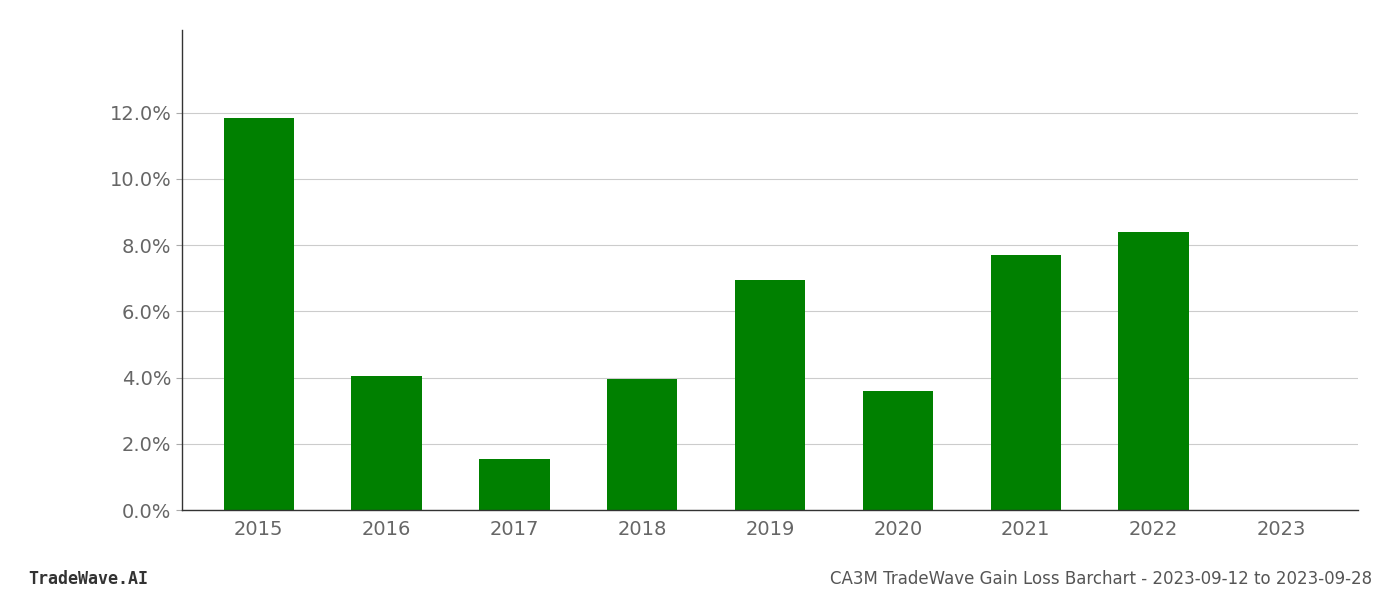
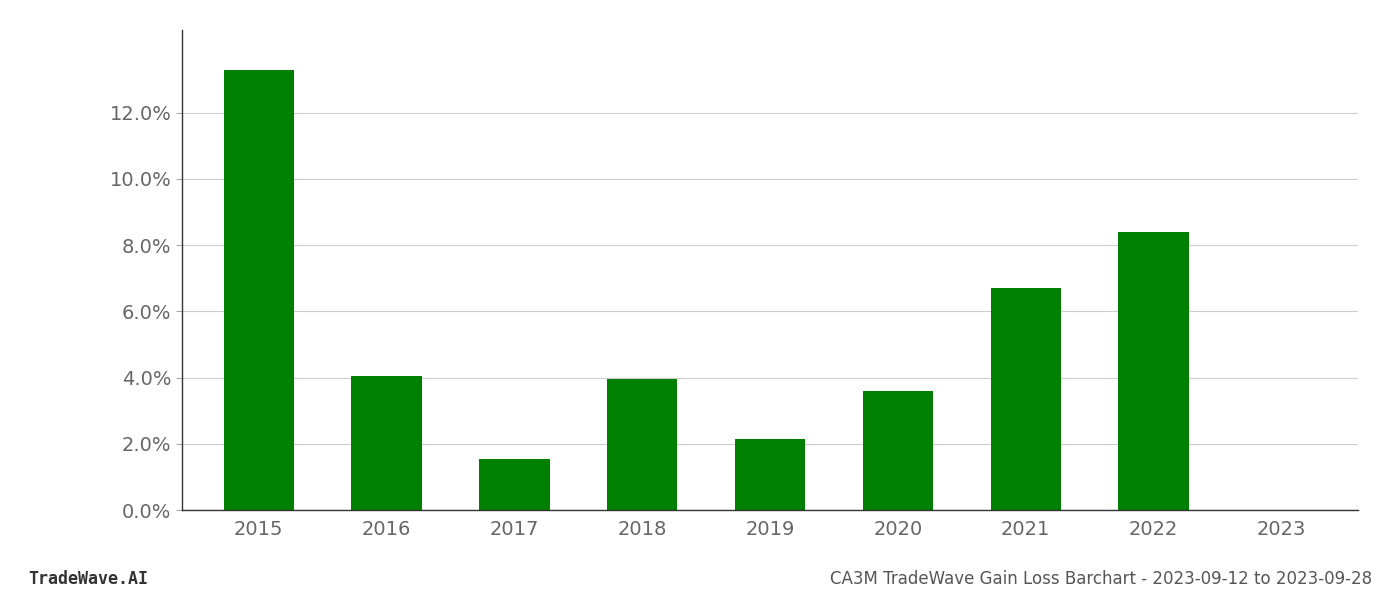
2015: 11.85% -> 13.30%
2019: 6.95% -> 2.15%
2021: 7.70% -> 6.70%
